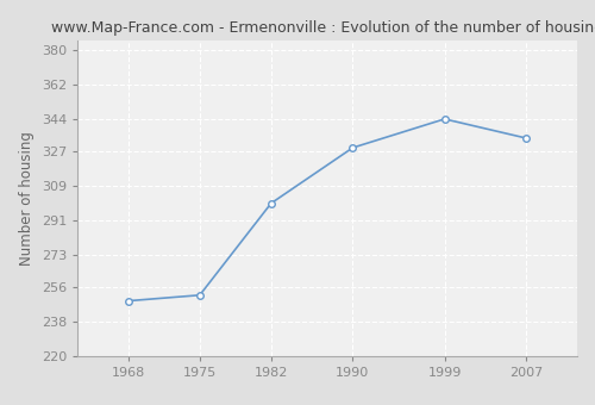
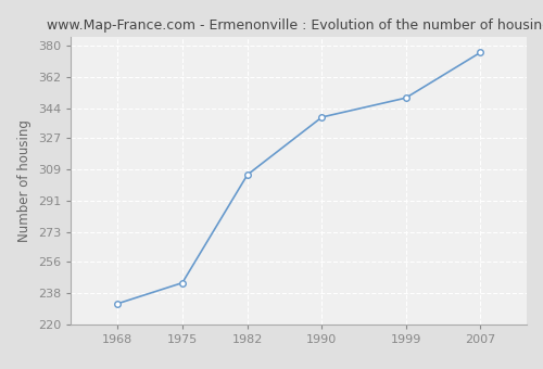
1968: 249 -> 232
1975: 252 -> 244
1982: 300 -> 306
1990: 329 -> 339
1999: 344 -> 350
2007: 334 -> 376
